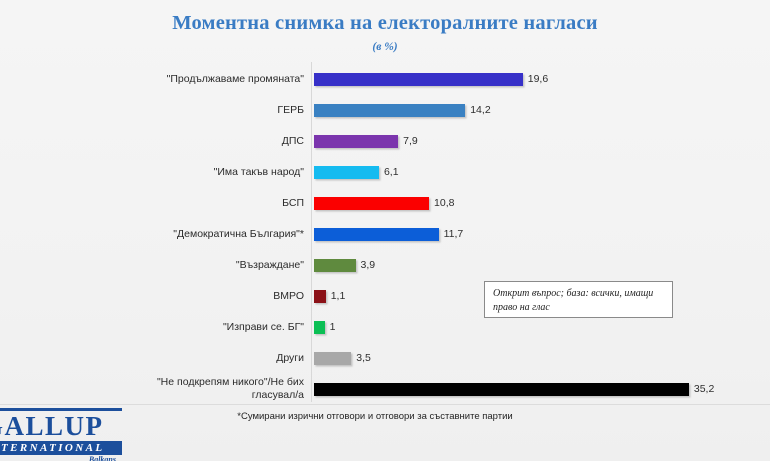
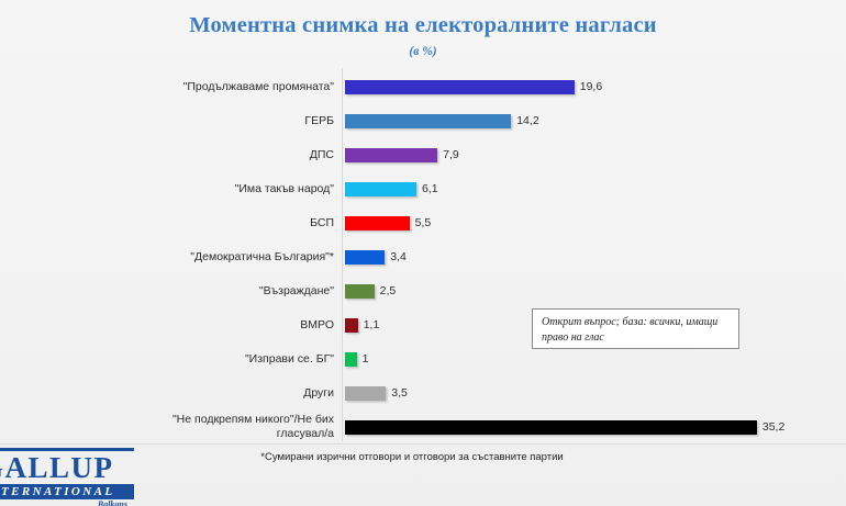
БСП: 10,8 -> 5,5
"Демократична България"*: 11,7 -> 3,4
"Възраждане": 3,9 -> 2,5
